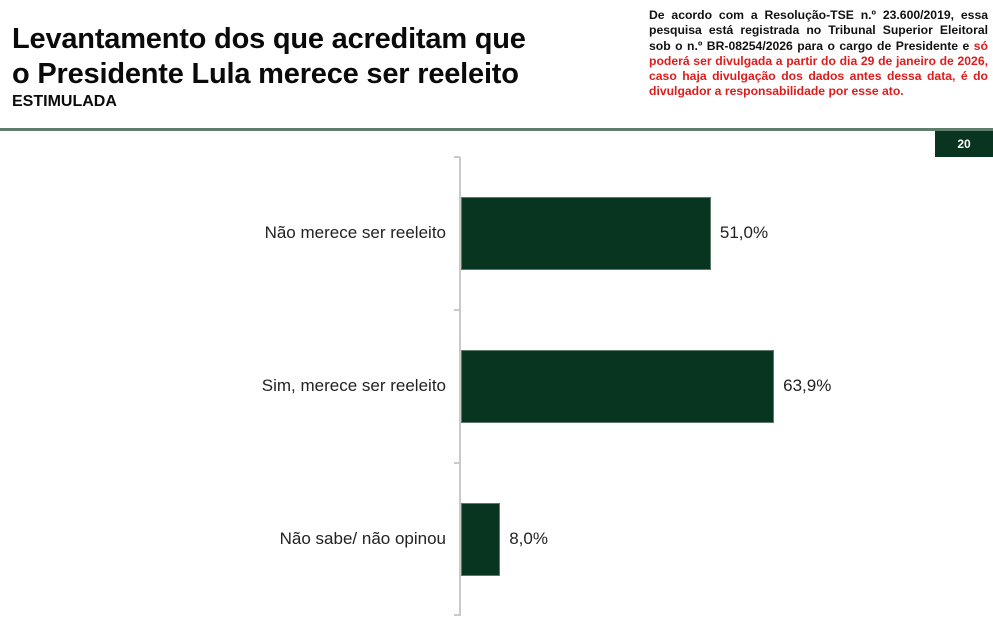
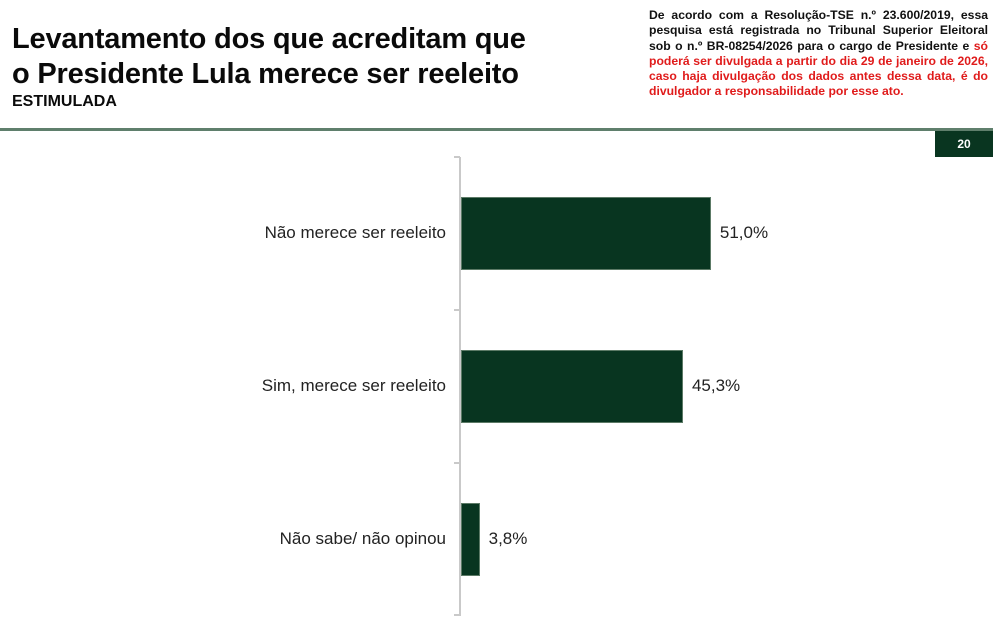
Sim, merece ser reeleito: 63,9% -> 45,3%
Não sabe/ não opinou: 8,0% -> 3,8%
